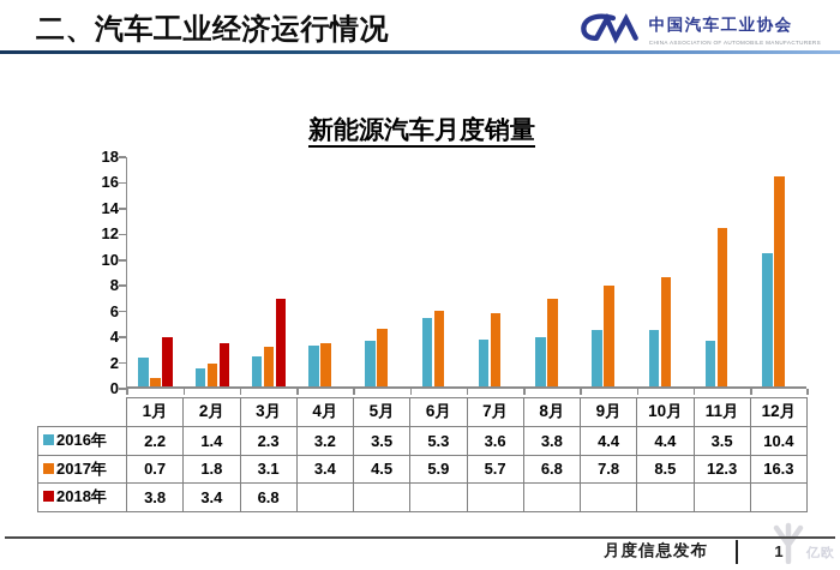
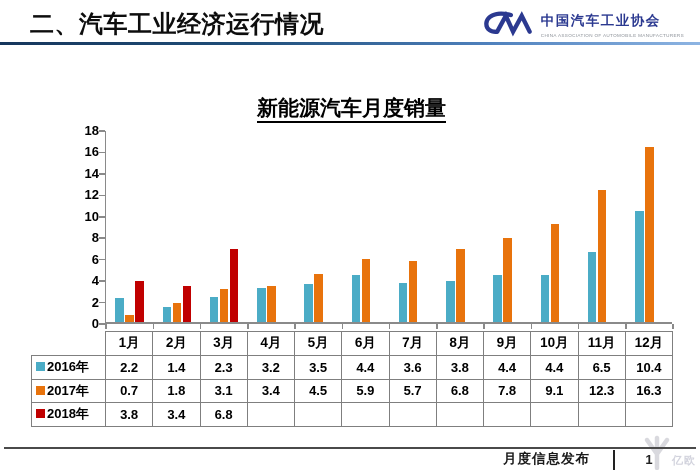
2016年/6月: 5.3 -> 4.4
2017年/10月: 8.5 -> 9.1
2016年/11月: 3.5 -> 6.5
